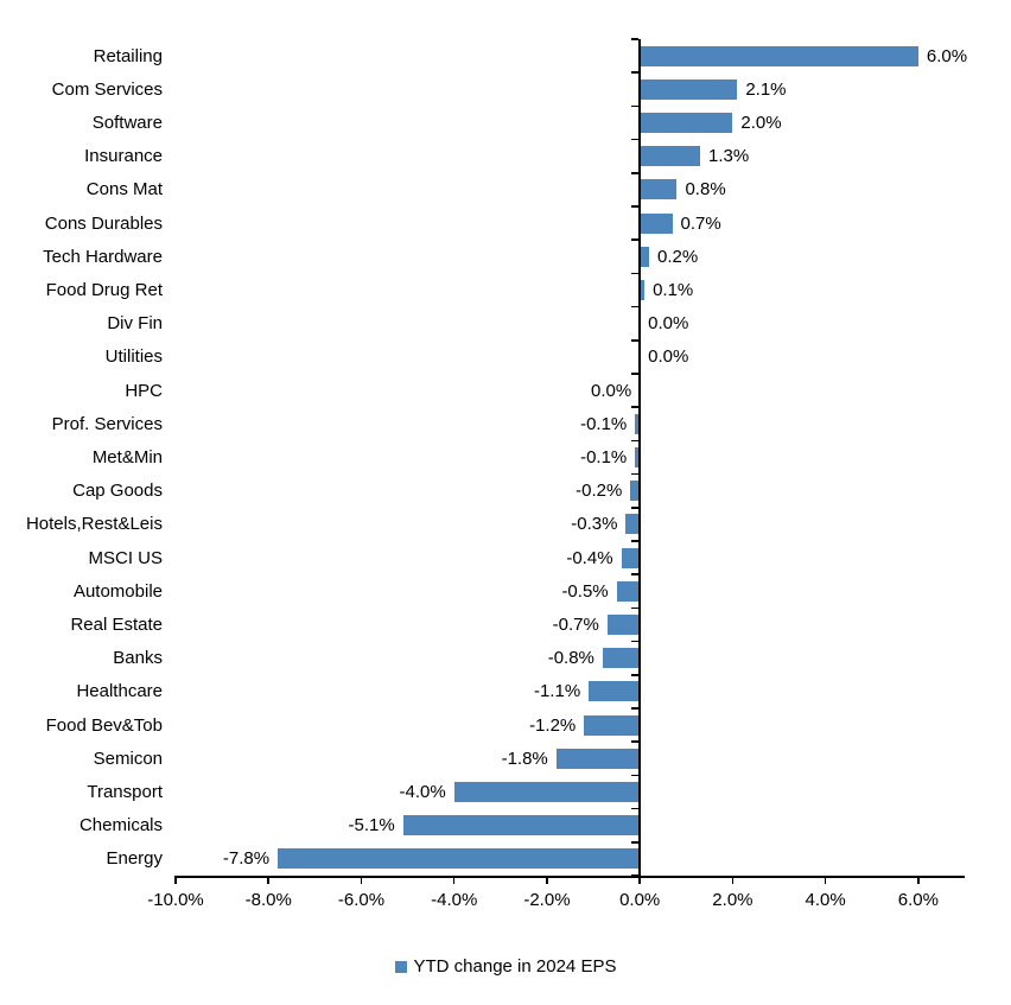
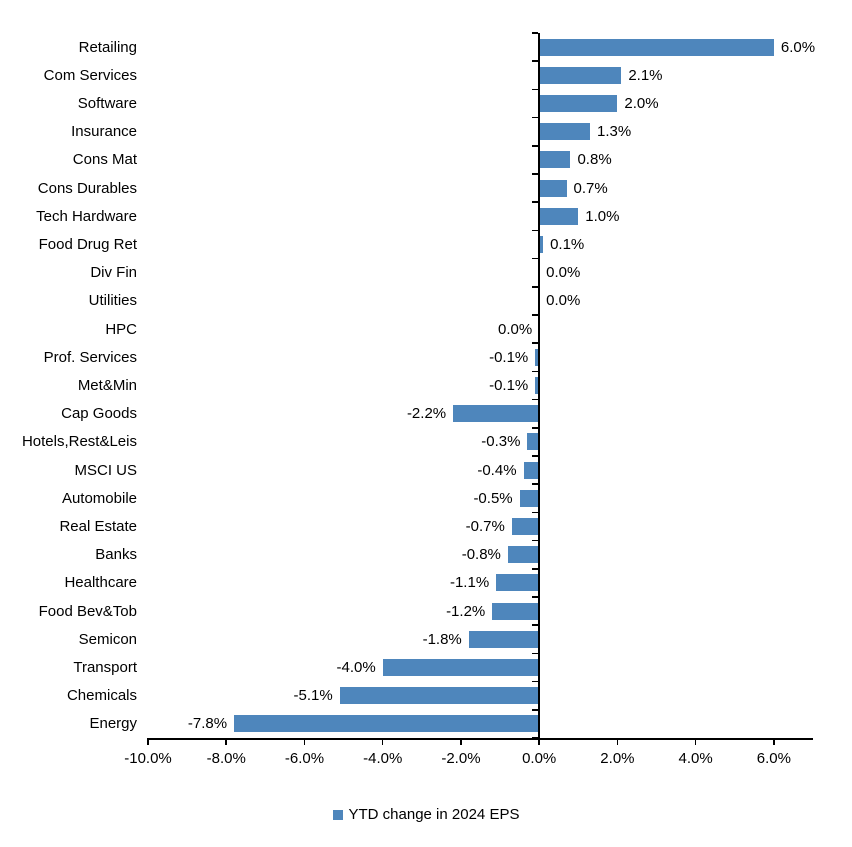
Tech Hardware: 0.2% -> 1.0%
Cap Goods: -0.2% -> -2.2%
